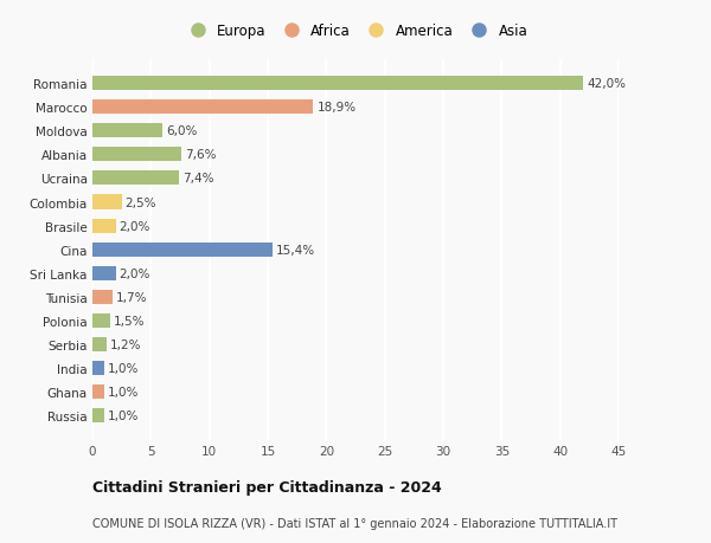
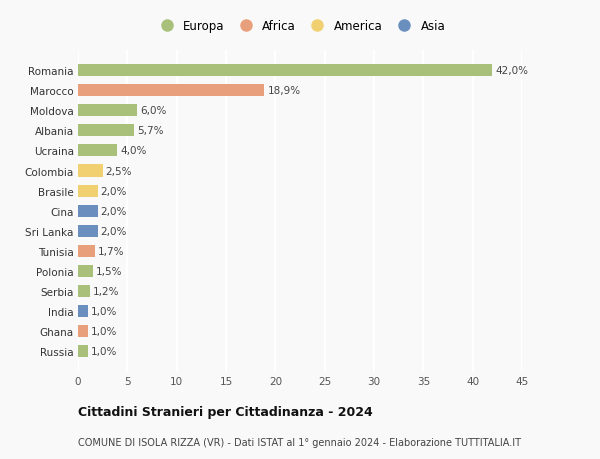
Albania: 7,6% -> 5,7%
Ucraina: 7,4% -> 4,0%
Cina: 15,4% -> 2,0%
